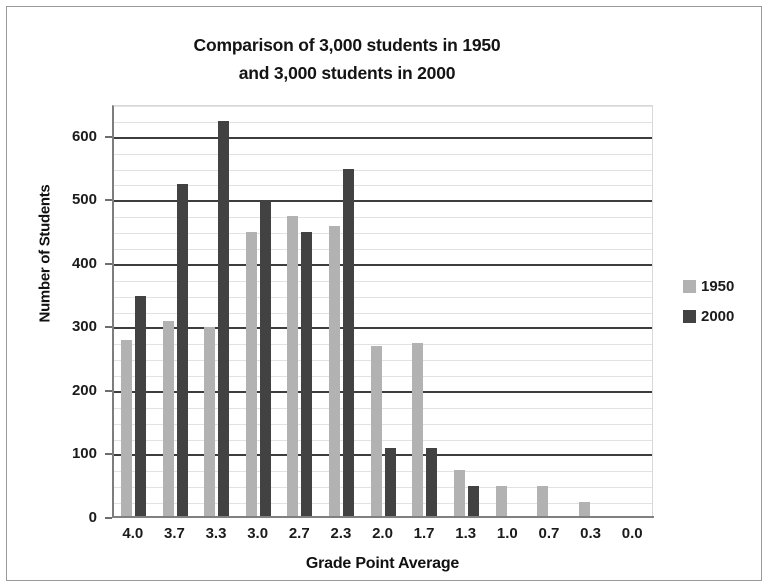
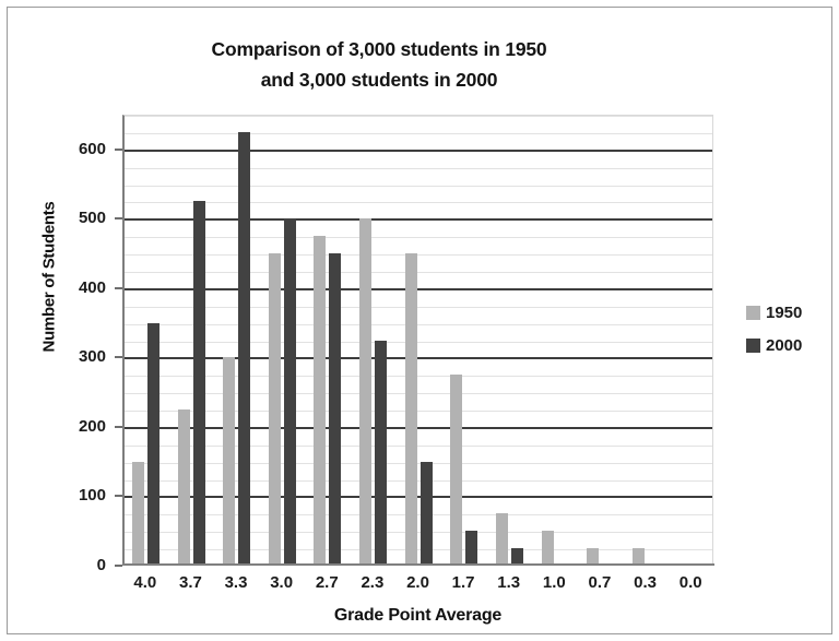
1950/4.0: 280 -> 150
1950/3.7: 310 -> 220
1950/2.3: 460 -> 500
2000/2.3: 550 -> 320
1950/2.0: 270 -> 450
2000/2.0: 110 -> 150
2000/1.7: 110 -> 50
2000/1.3: 50 -> 20
1950/0.7: 50 -> 20
